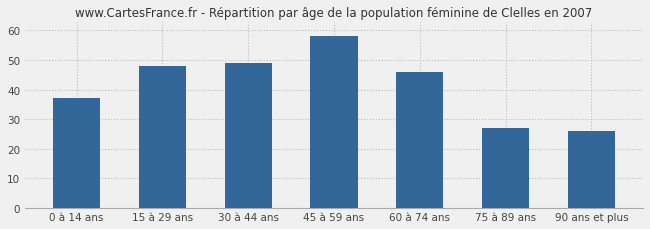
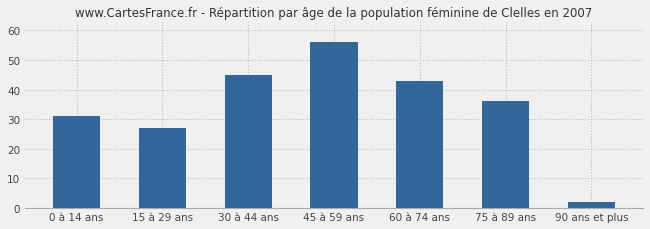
0 à 14 ans: 37 -> 31
15 à 29 ans: 48 -> 27
30 à 44 ans: 49 -> 45
45 à 59 ans: 58 -> 56
60 à 74 ans: 46 -> 43
75 à 89 ans: 27 -> 36
90 ans et plus: 26 -> 2
